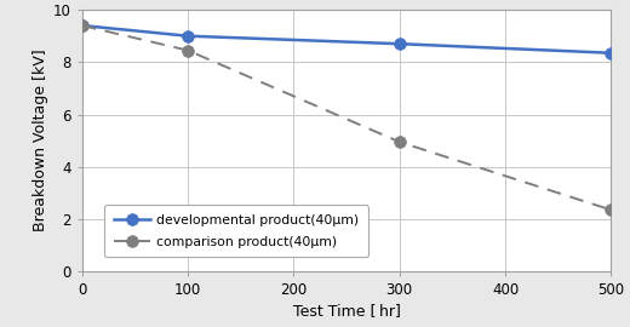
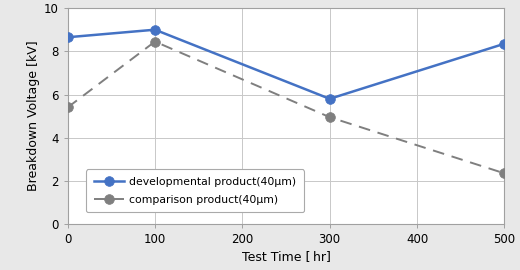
developmental product(40μm)/0: 9.40 -> 8.65
comparison product(40μm)/0: 9.40 -> 5.40
developmental product(40μm)/300: 8.70 -> 5.80
